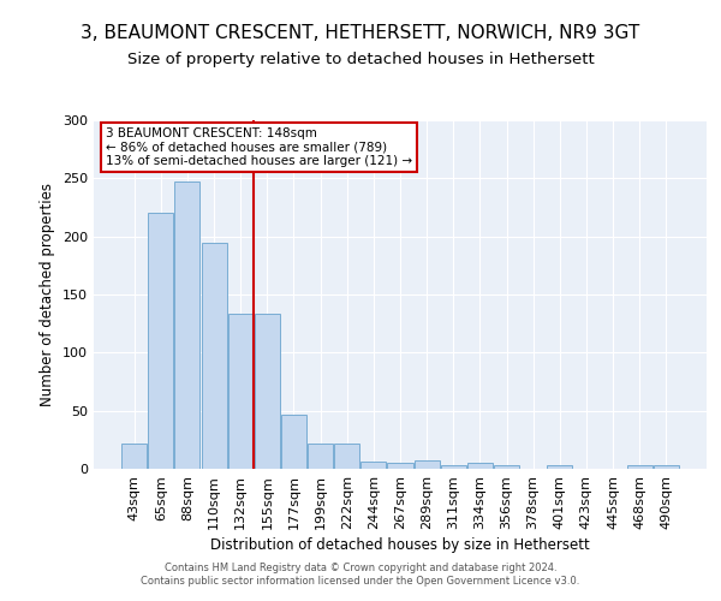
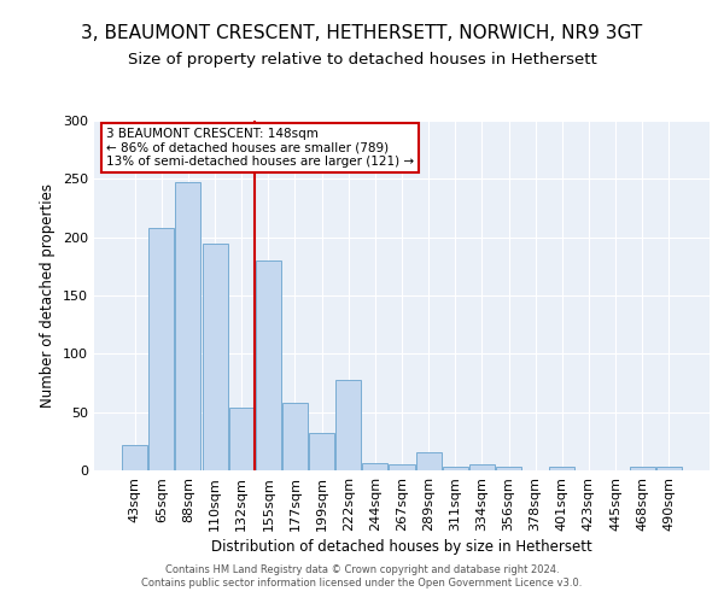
65sqm: 220 -> 208
132sqm: 133 -> 54
155sqm: 133 -> 180
177sqm: 47 -> 58
199sqm: 22 -> 32
222sqm: 22 -> 78
289sqm: 7 -> 16
